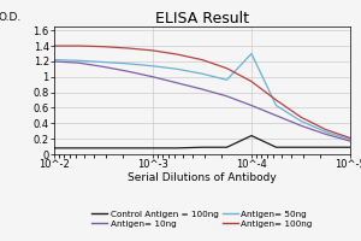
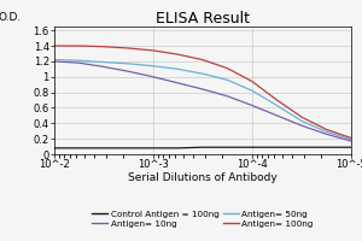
Control Antigen = 100ng/10^-4: 0.24 -> 0.09
Antigen= 50ng/10^-4: 1.30 -> 0.82
